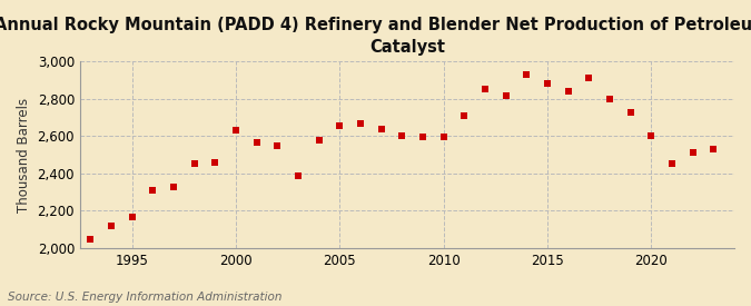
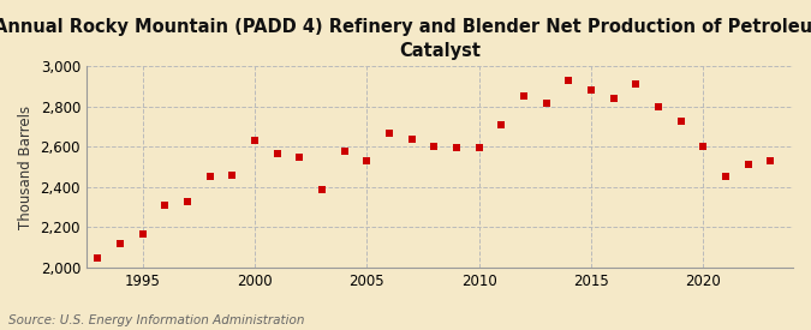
2005: 2,660 -> 2,530
